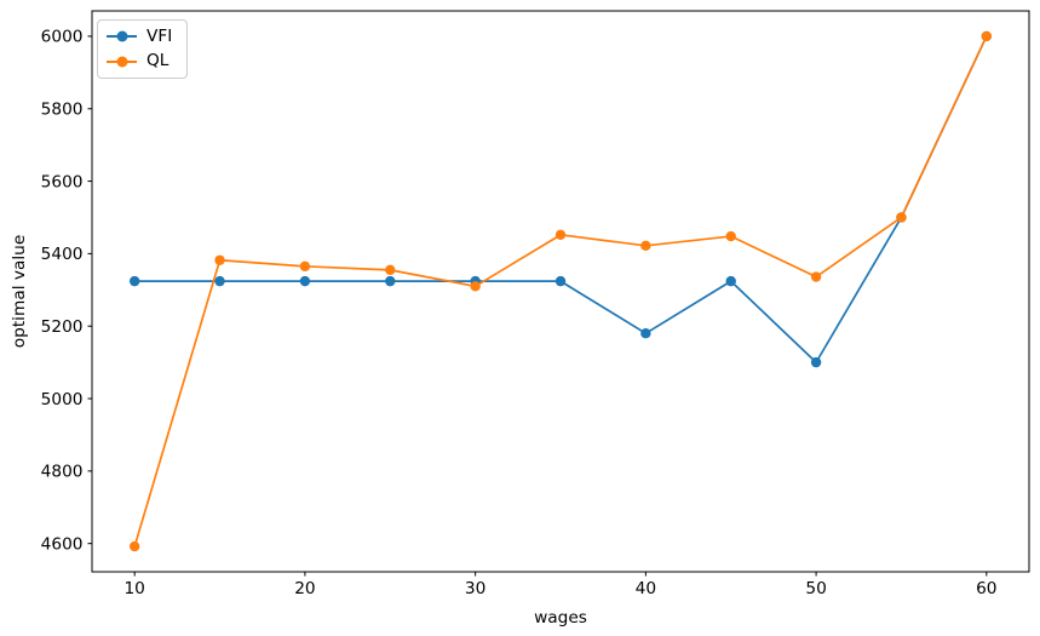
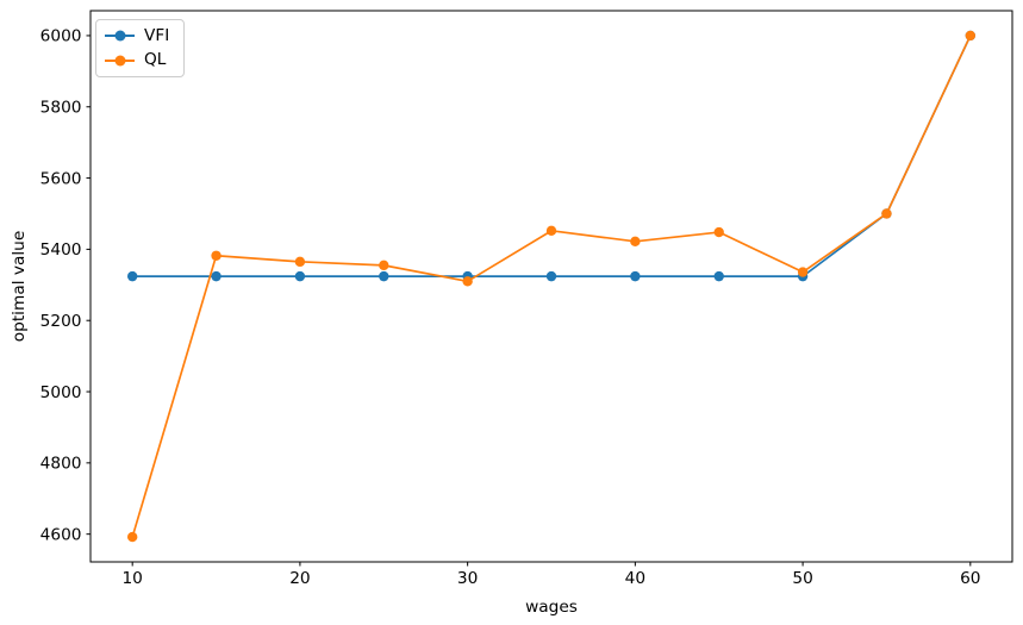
VFI/40: 5180 -> 5320
VFI/50: 5100 -> 5320
